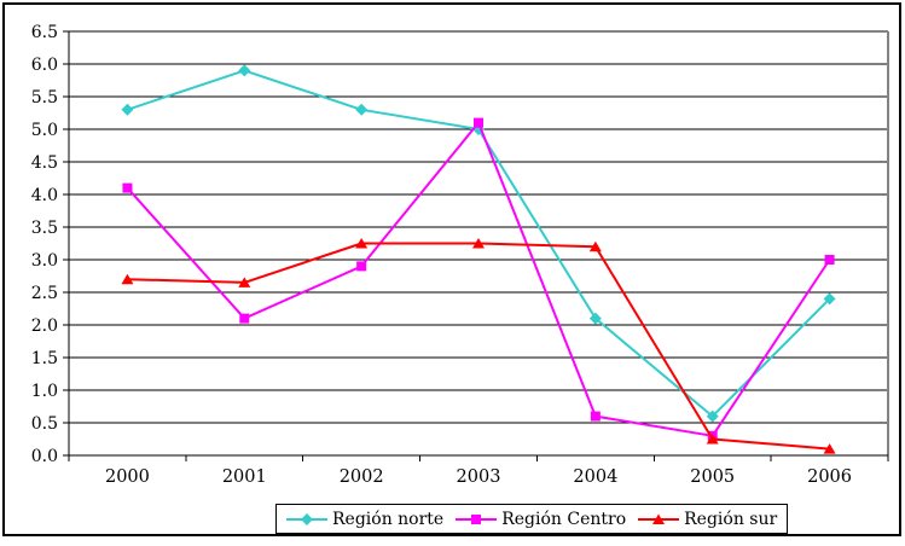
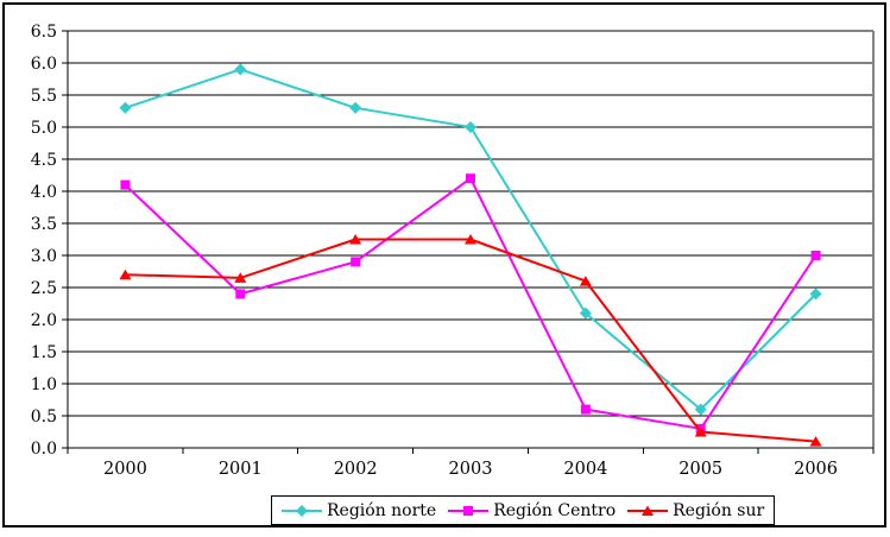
Región Centro/2001: 2.1 -> 2.4
Región Centro/2003: 5.1 -> 4.2
Región sur/2004: 3.2 -> 2.6
